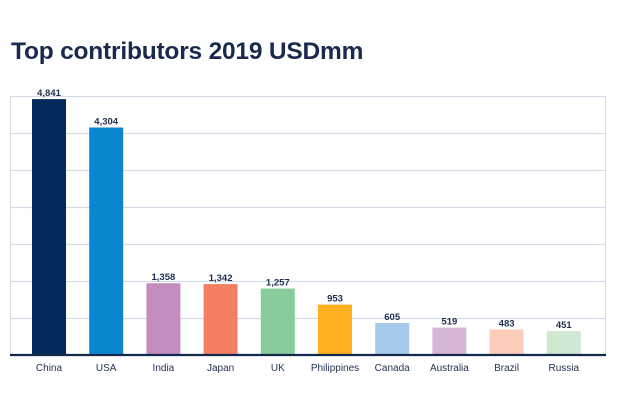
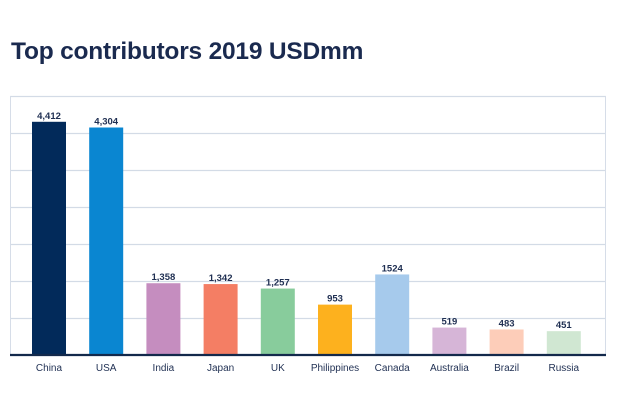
China: 4,841 -> 4,412
Canada: 605 -> 1524
